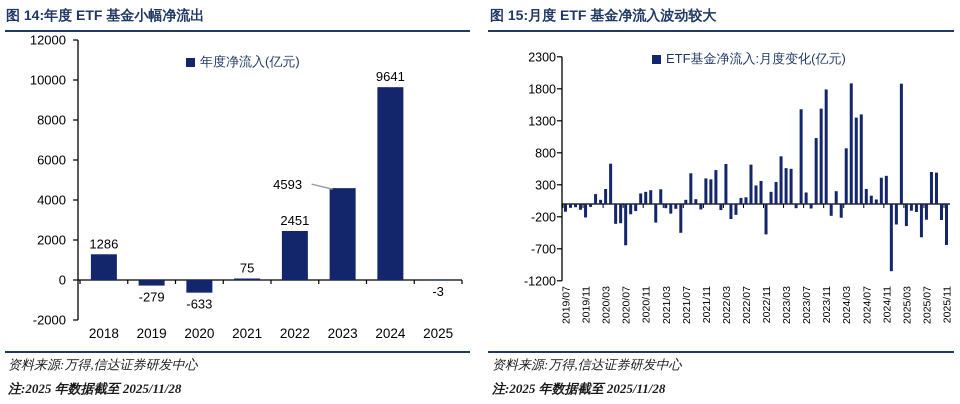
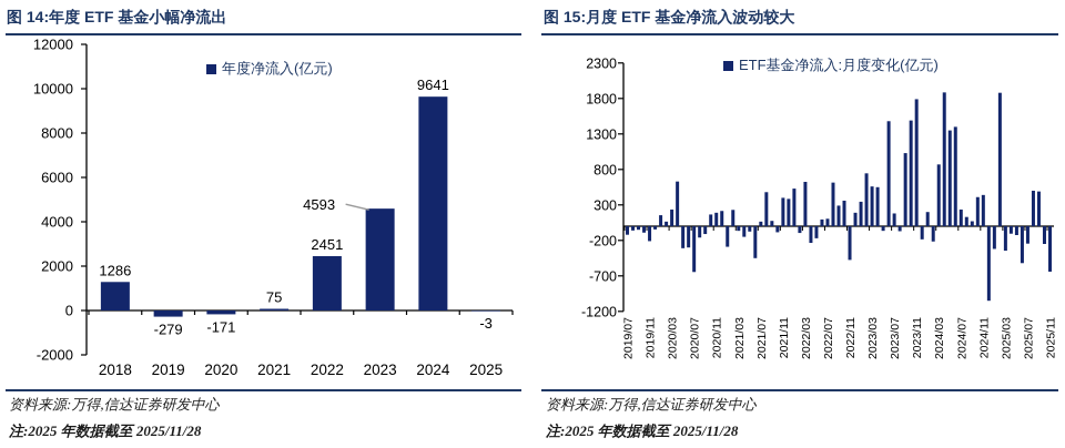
图 14:年度 ETF 基金小幅净流出/2020: -633 -> -171
